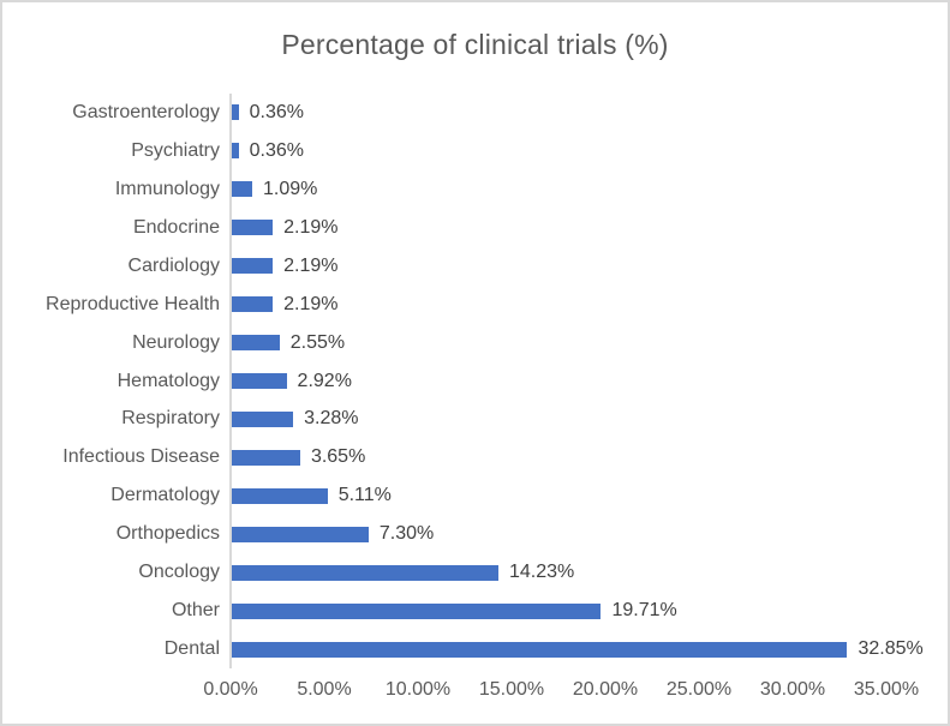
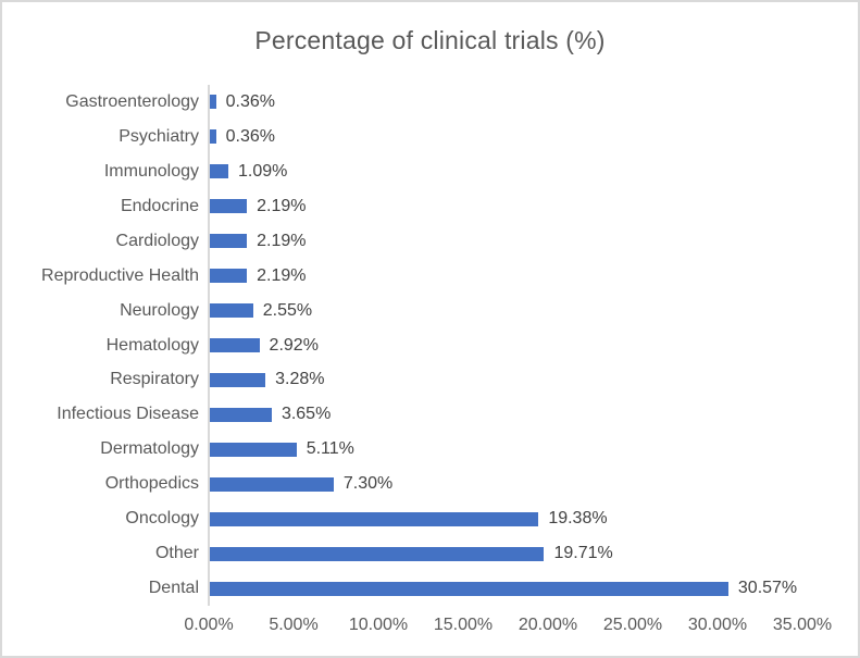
Oncology: 14.23% -> 19.38%
Dental: 32.85% -> 30.57%
